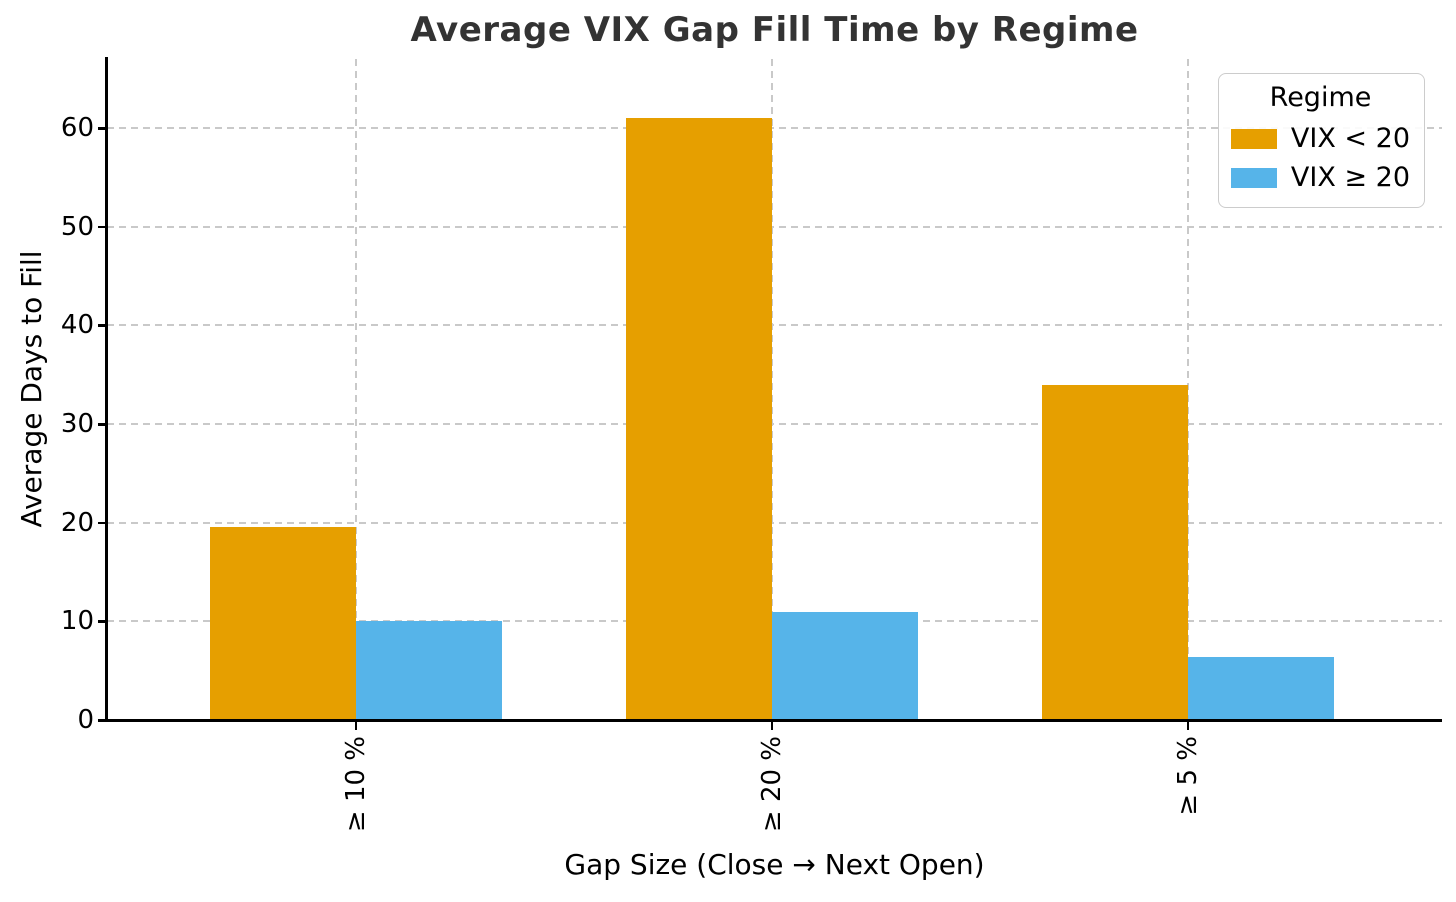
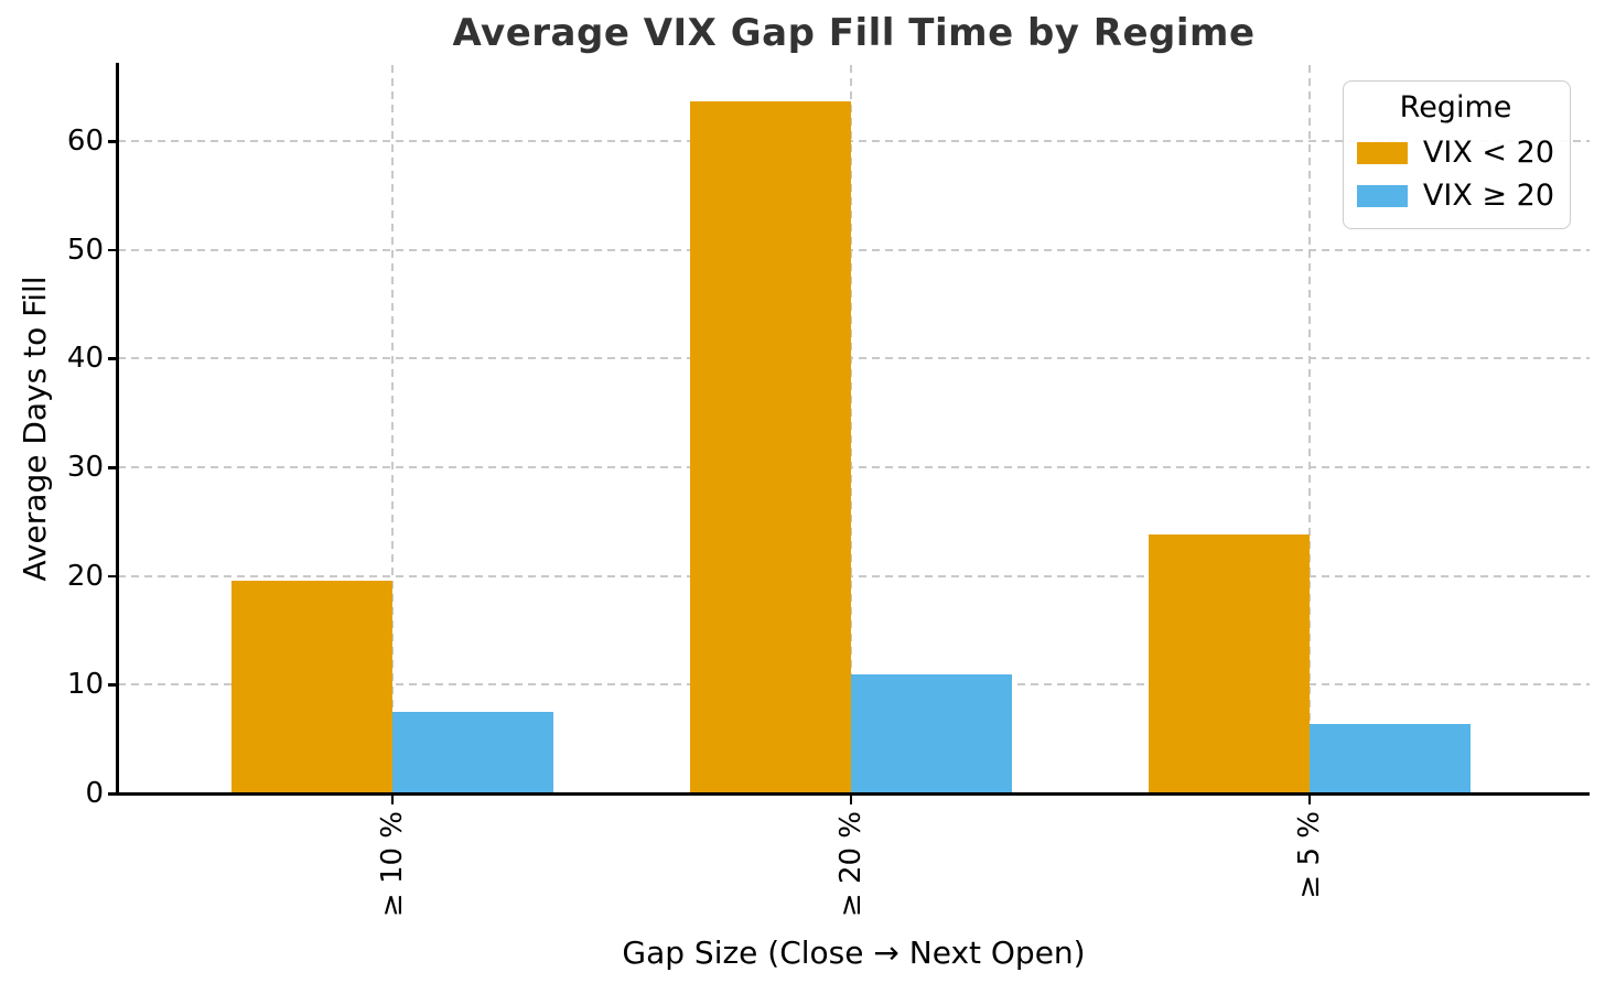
VIX ≥ 20/≥ 10 %: 10 -> 8
VIX < 20/≥ 20 %: 61 -> 64
VIX < 20/≥ 5 %: 34 -> 24
